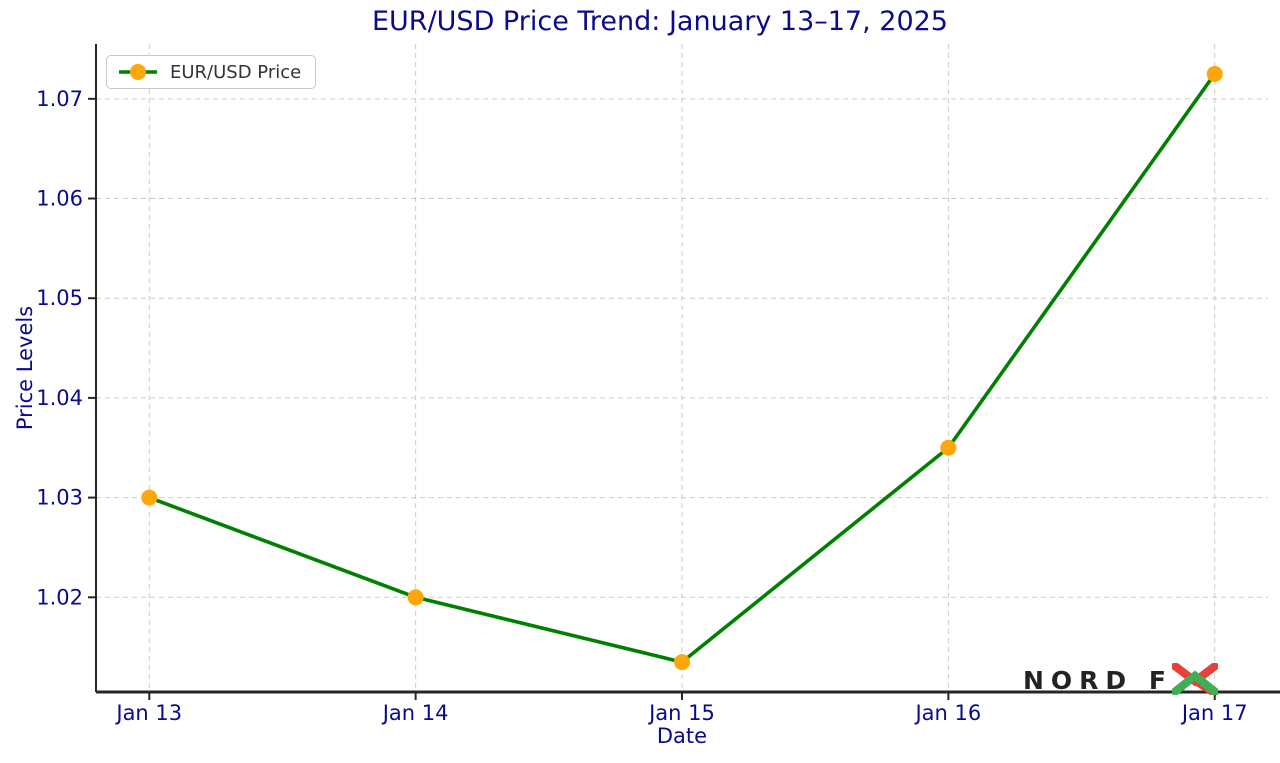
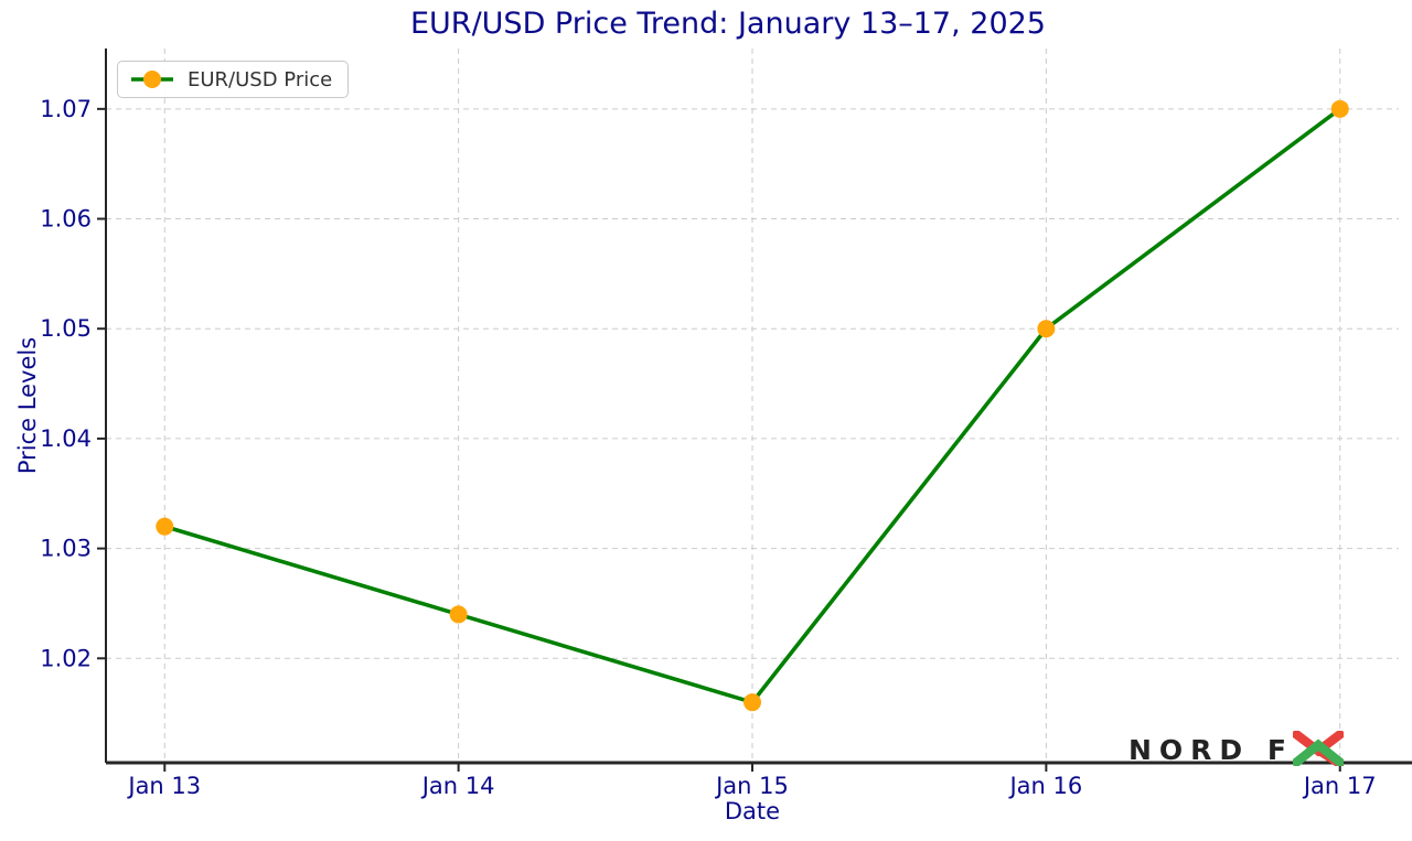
Jan 13: 1.030 -> 1.032
Jan 14: 1.020 -> 1.024
Jan 15: 1.014 -> 1.016
Jan 16: 1.035 -> 1.050
Jan 17: 1.073 -> 1.070
